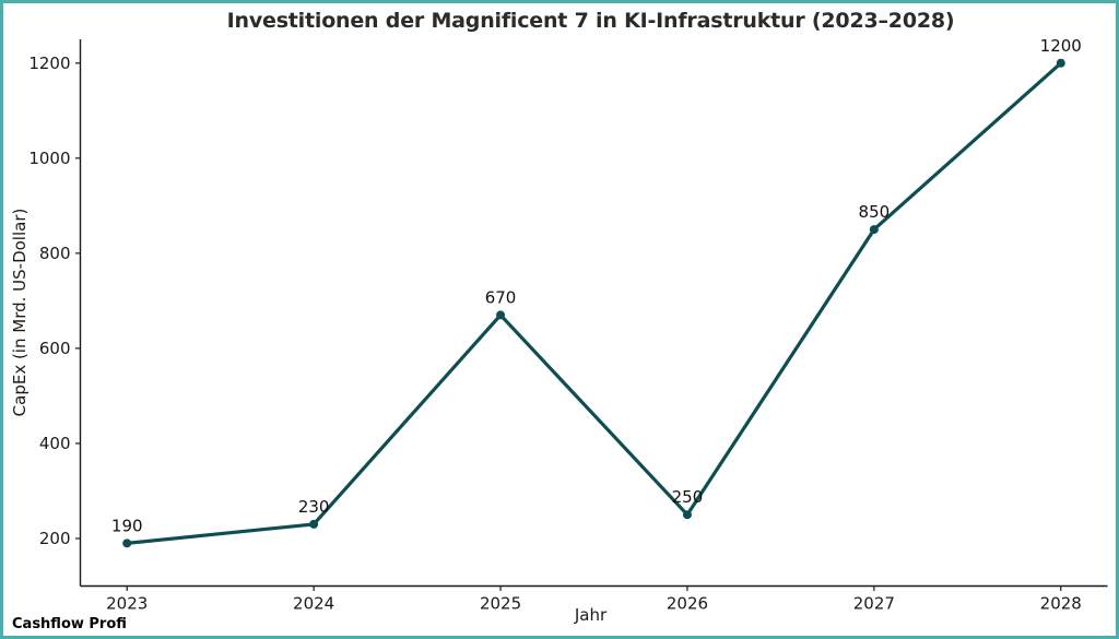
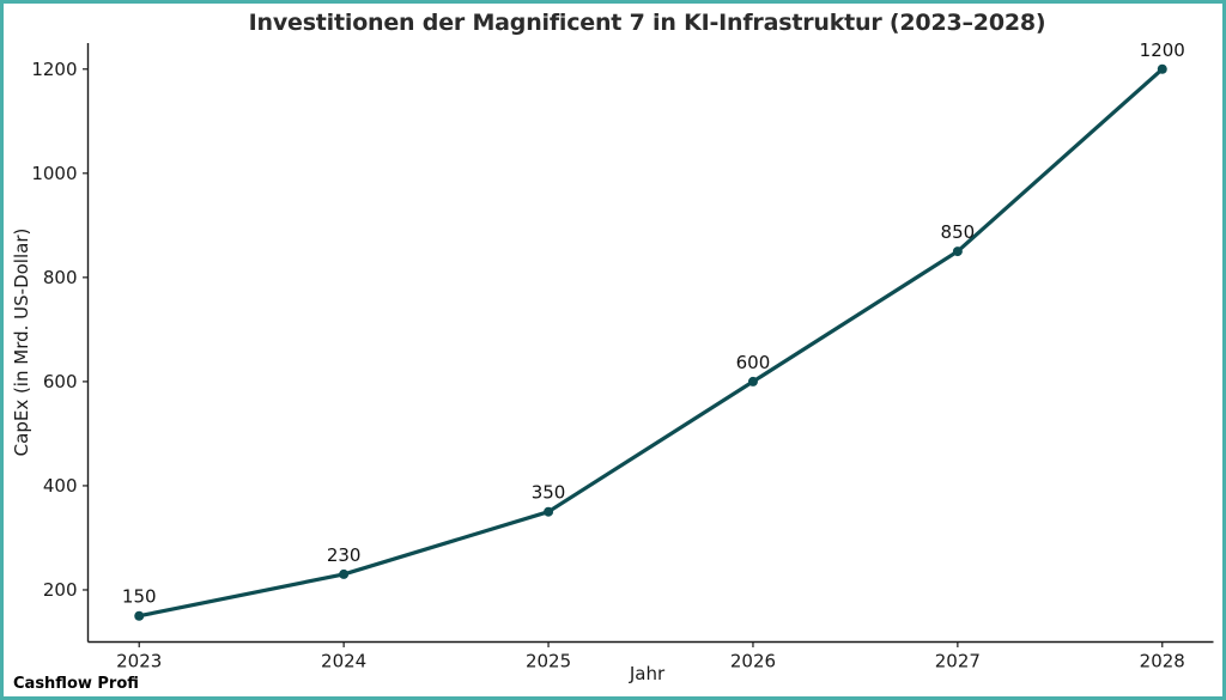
2023: 190 -> 150
2025: 670 -> 350
2026: 250 -> 600
